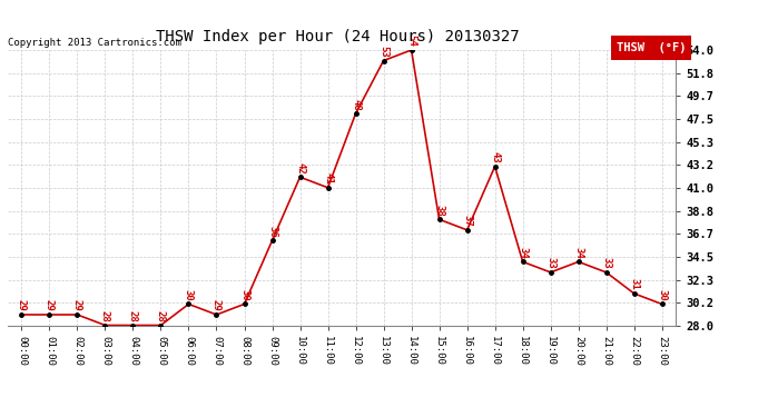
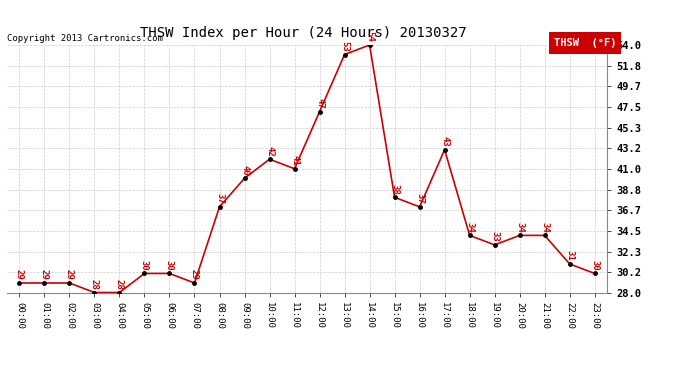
05:00: 28 -> 30
08:00: 30 -> 37
09:00: 36 -> 40
12:00: 48 -> 47
21:00: 33 -> 34
